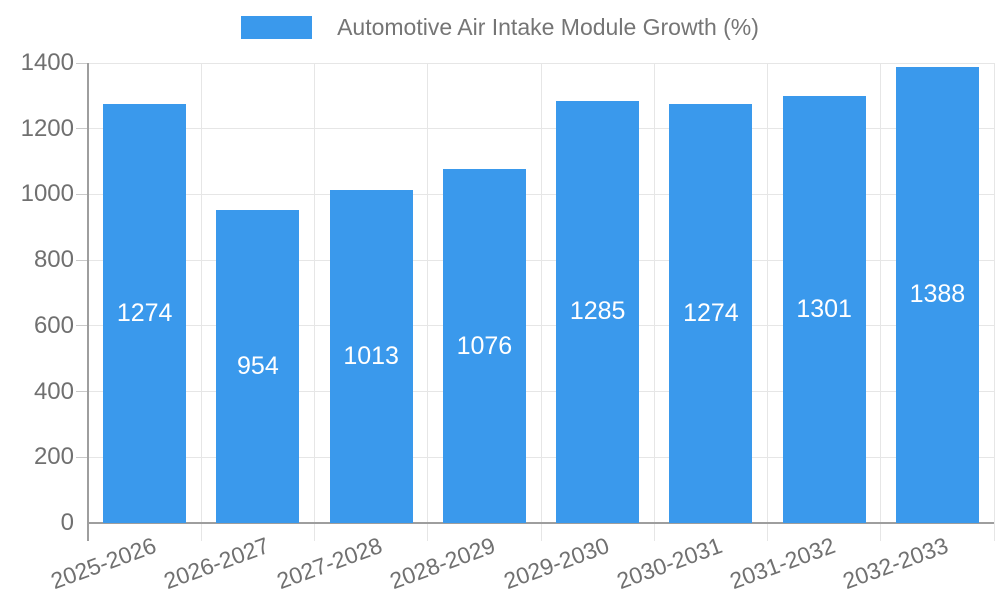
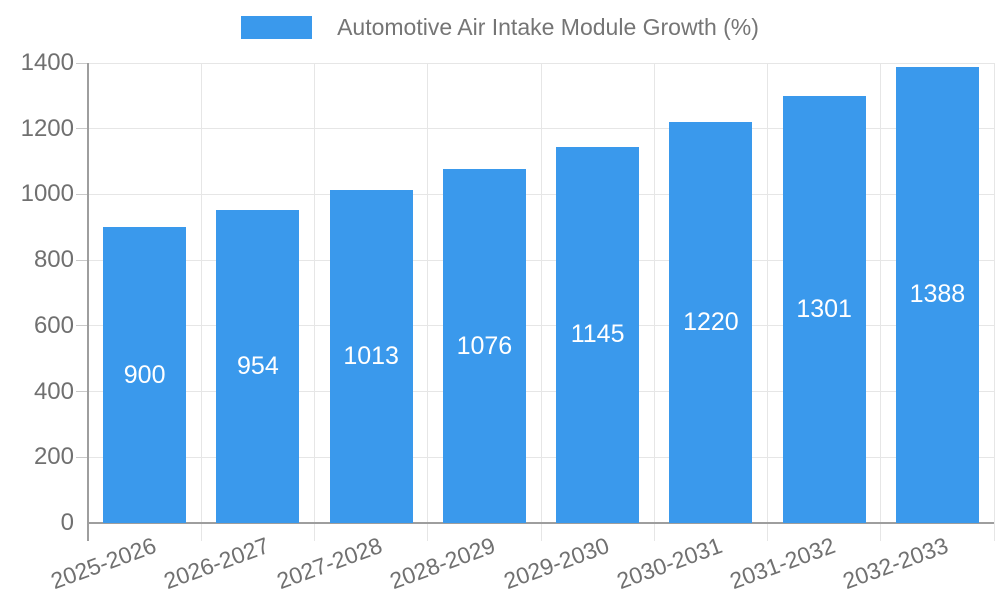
2025-2026: 1274 -> 900
2029-2030: 1285 -> 1145
2030-2031: 1274 -> 1220
